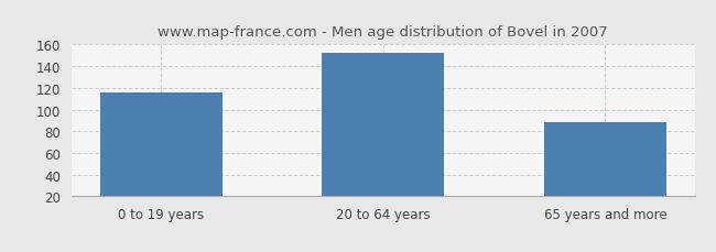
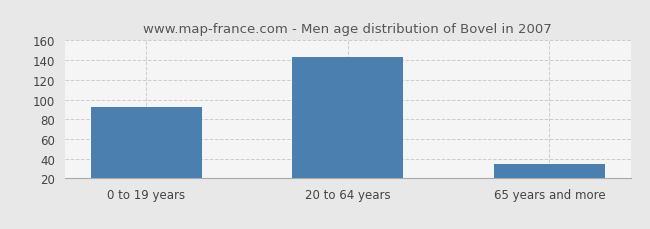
0 to 19 years: 116 -> 92
20 to 64 years: 152 -> 143
65 years and more: 88 -> 35
